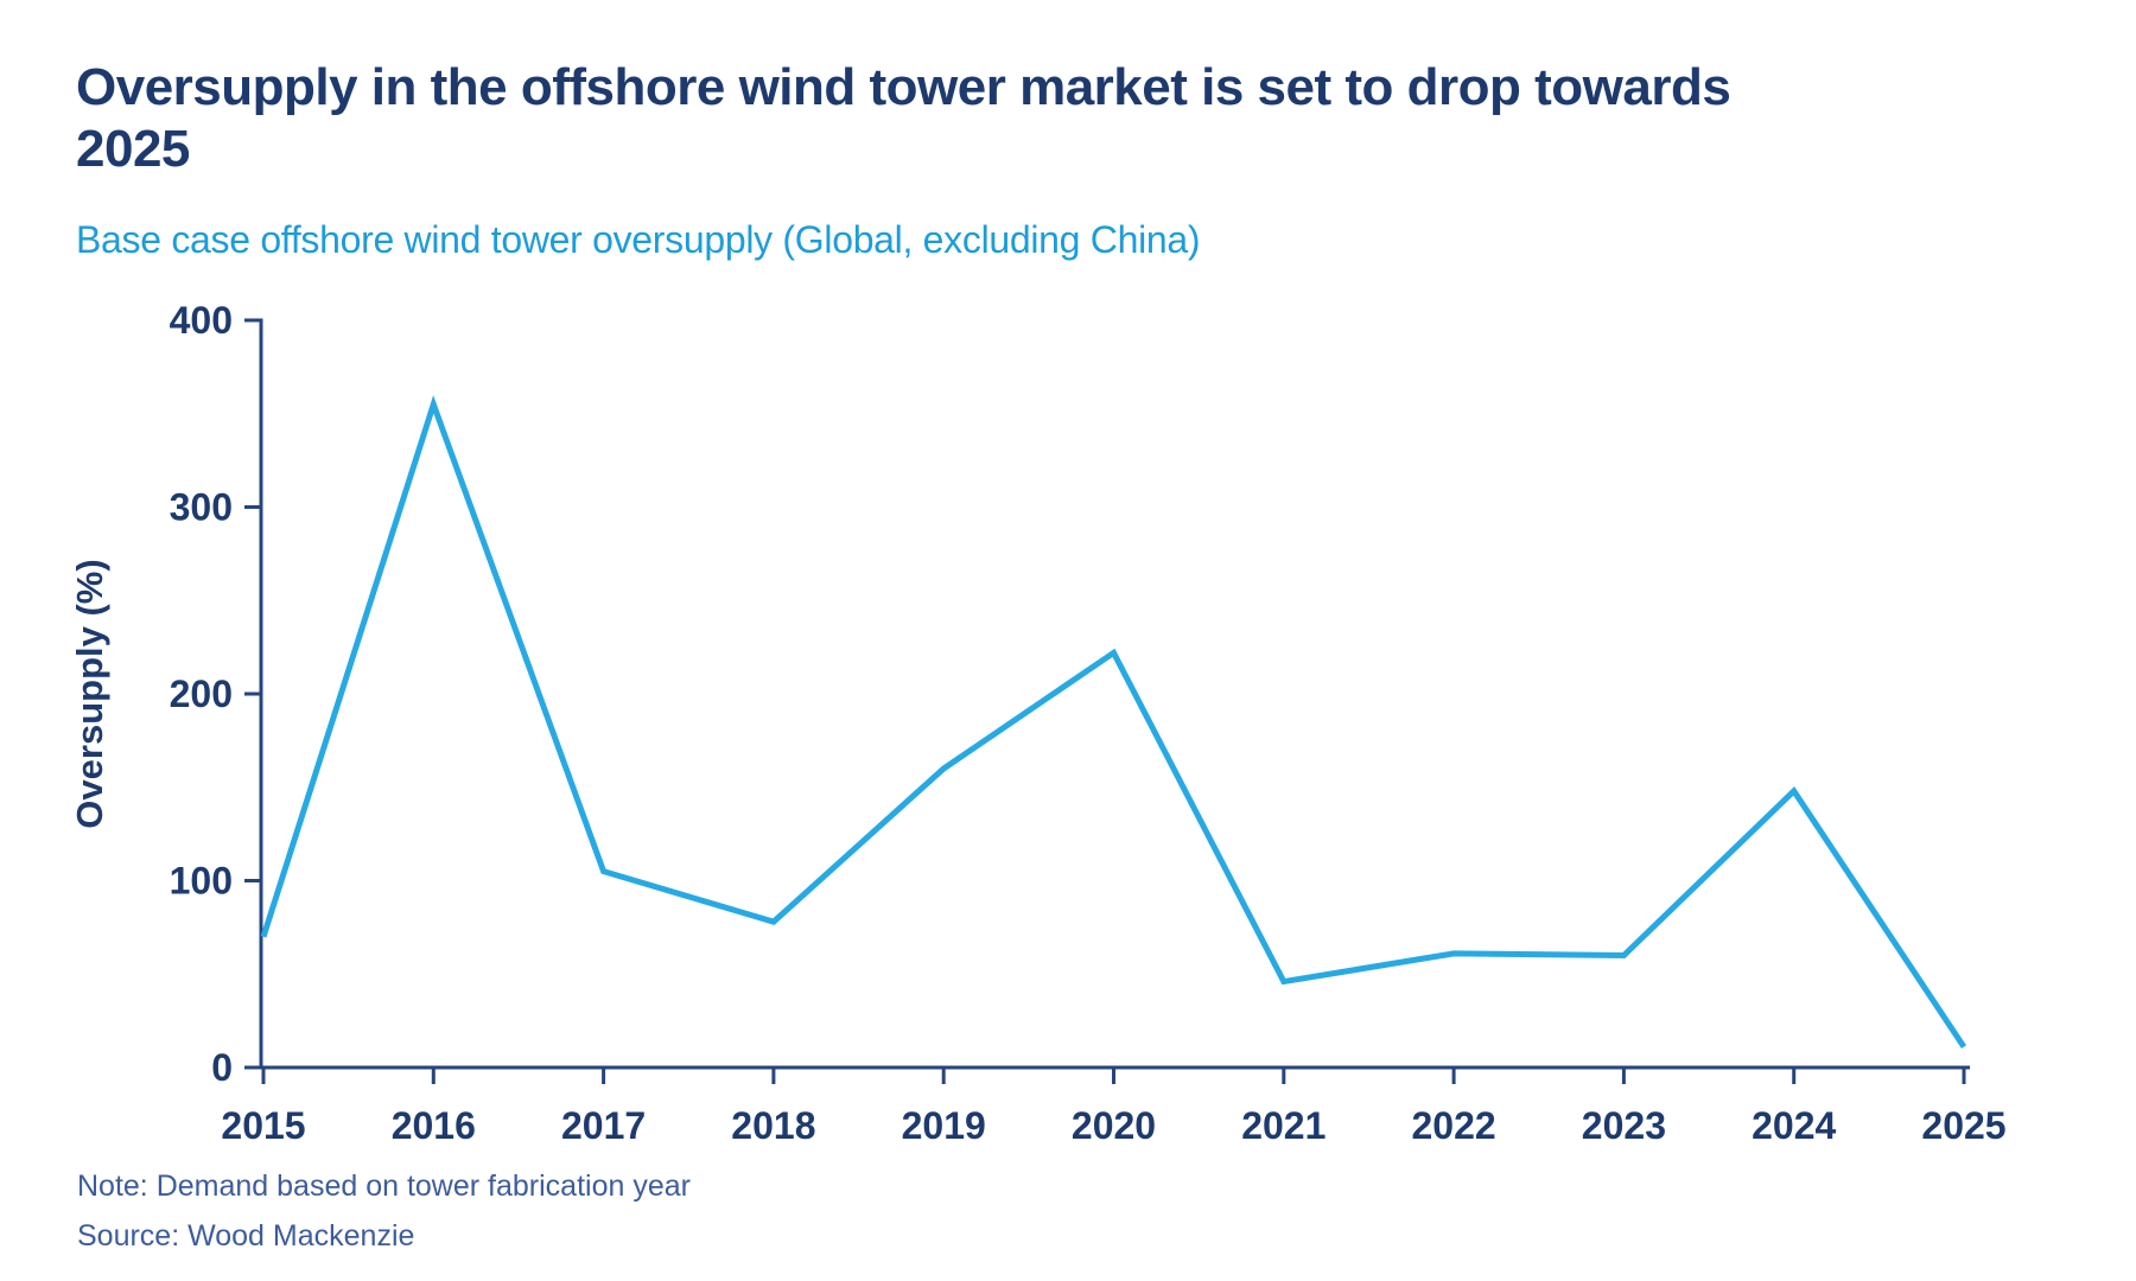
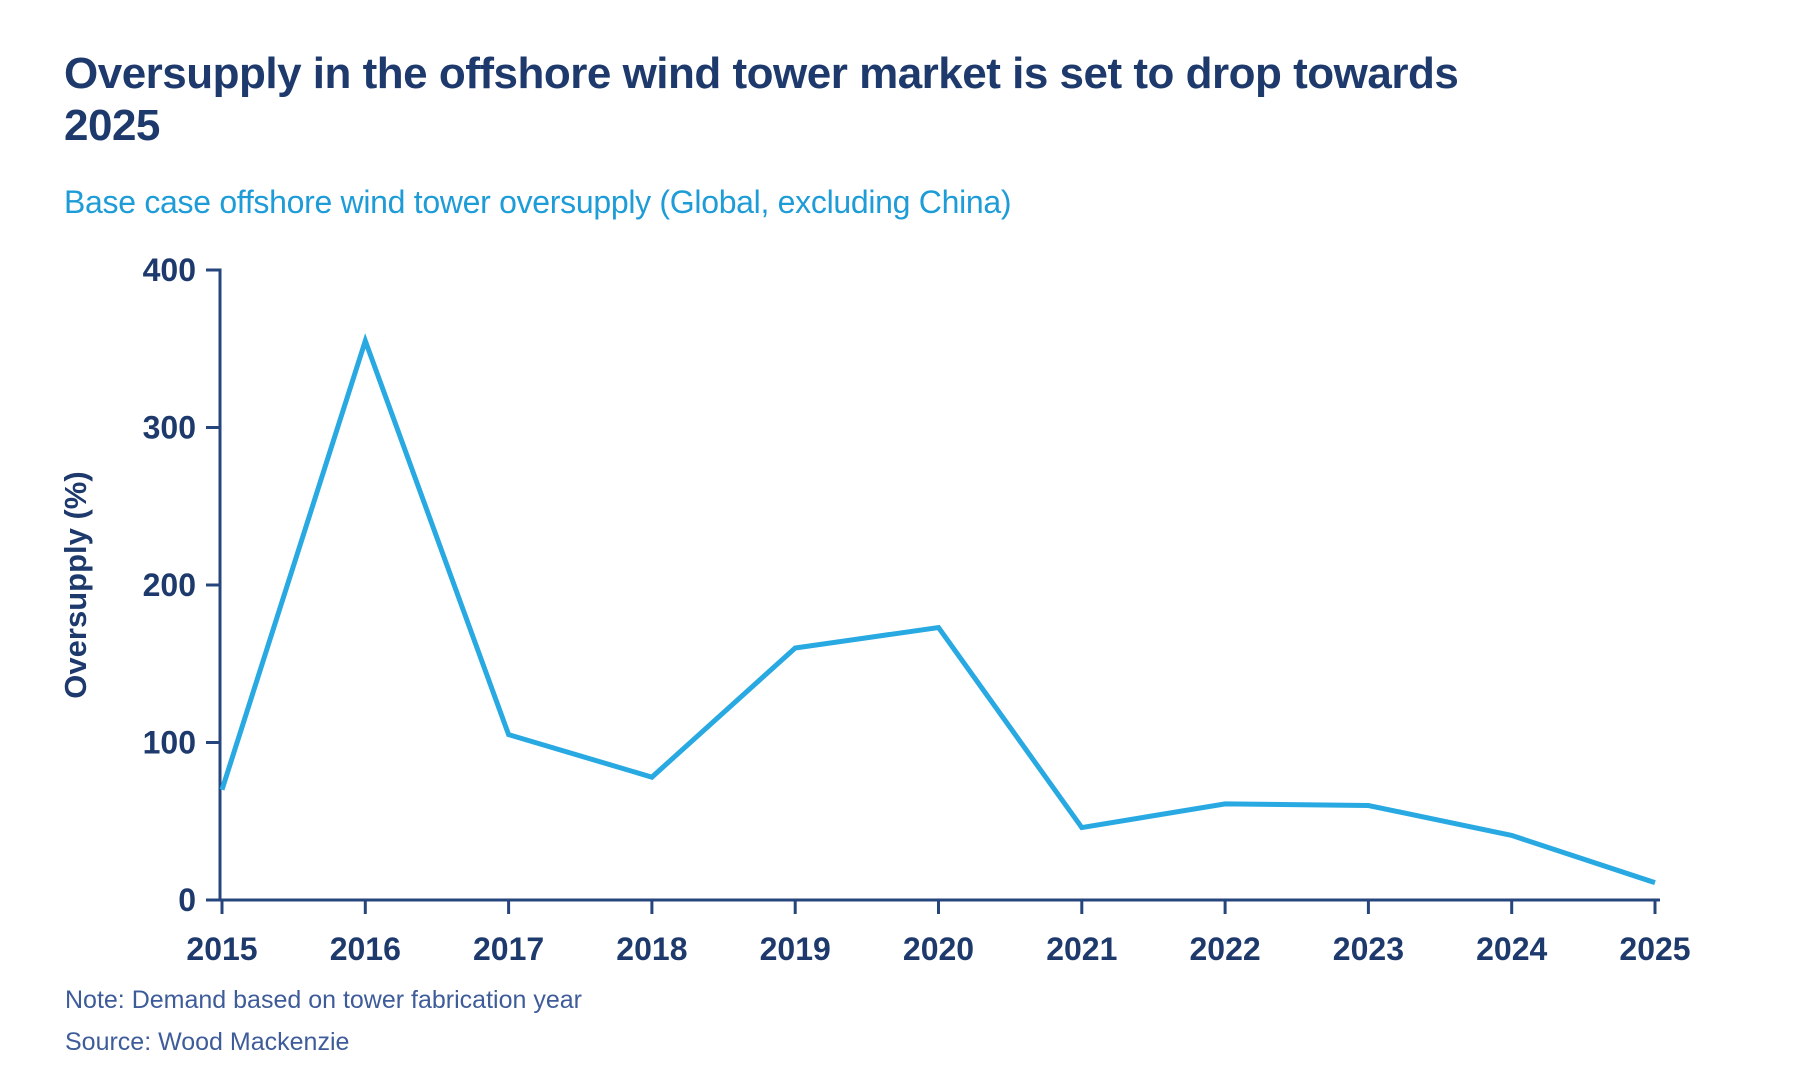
2020: 222 -> 173
2024: 148 -> 41
